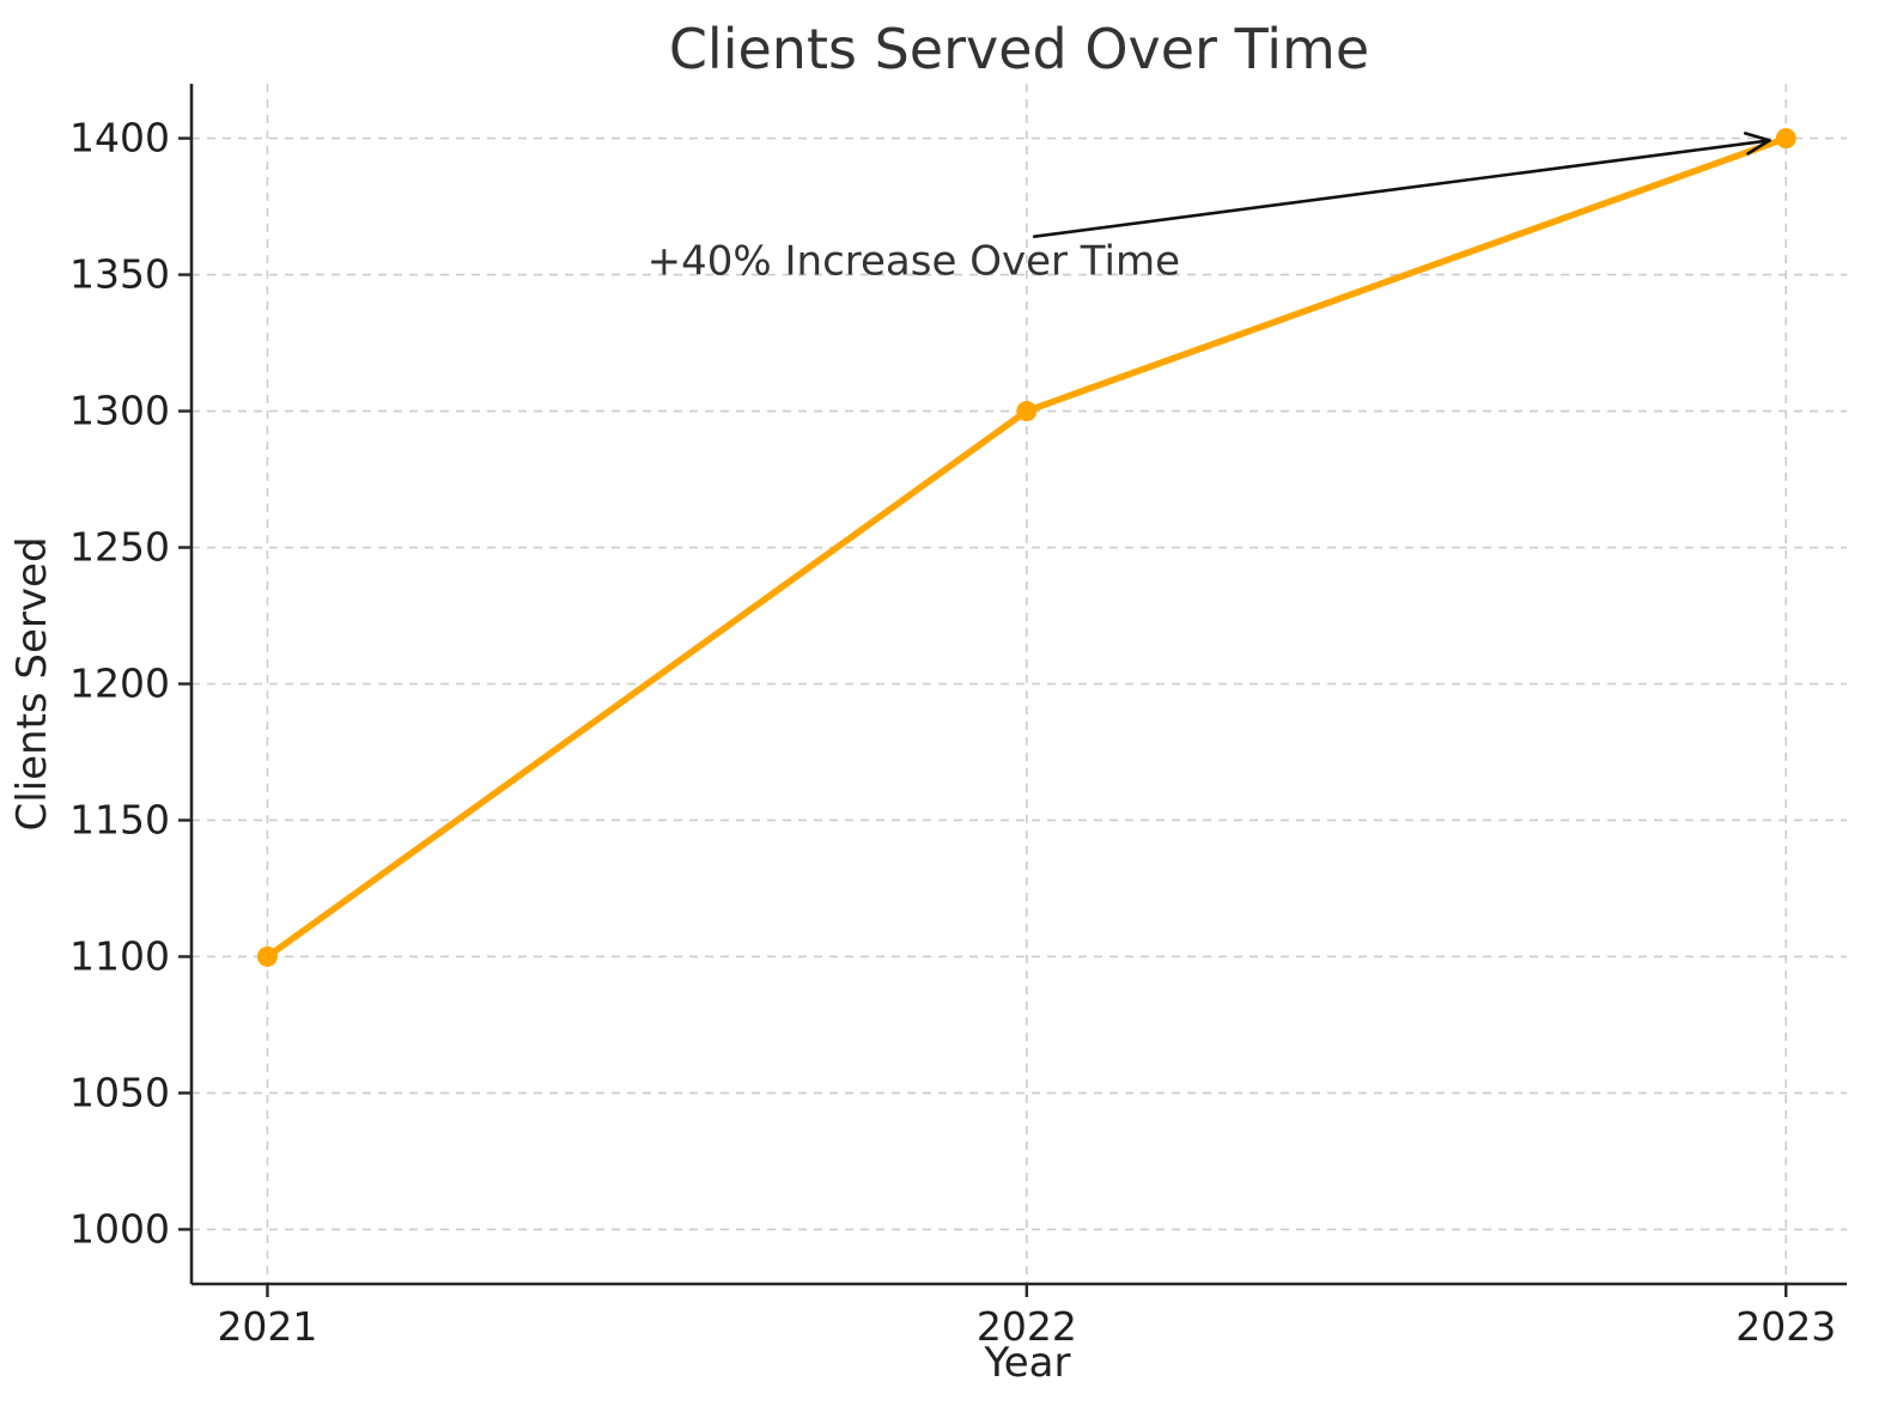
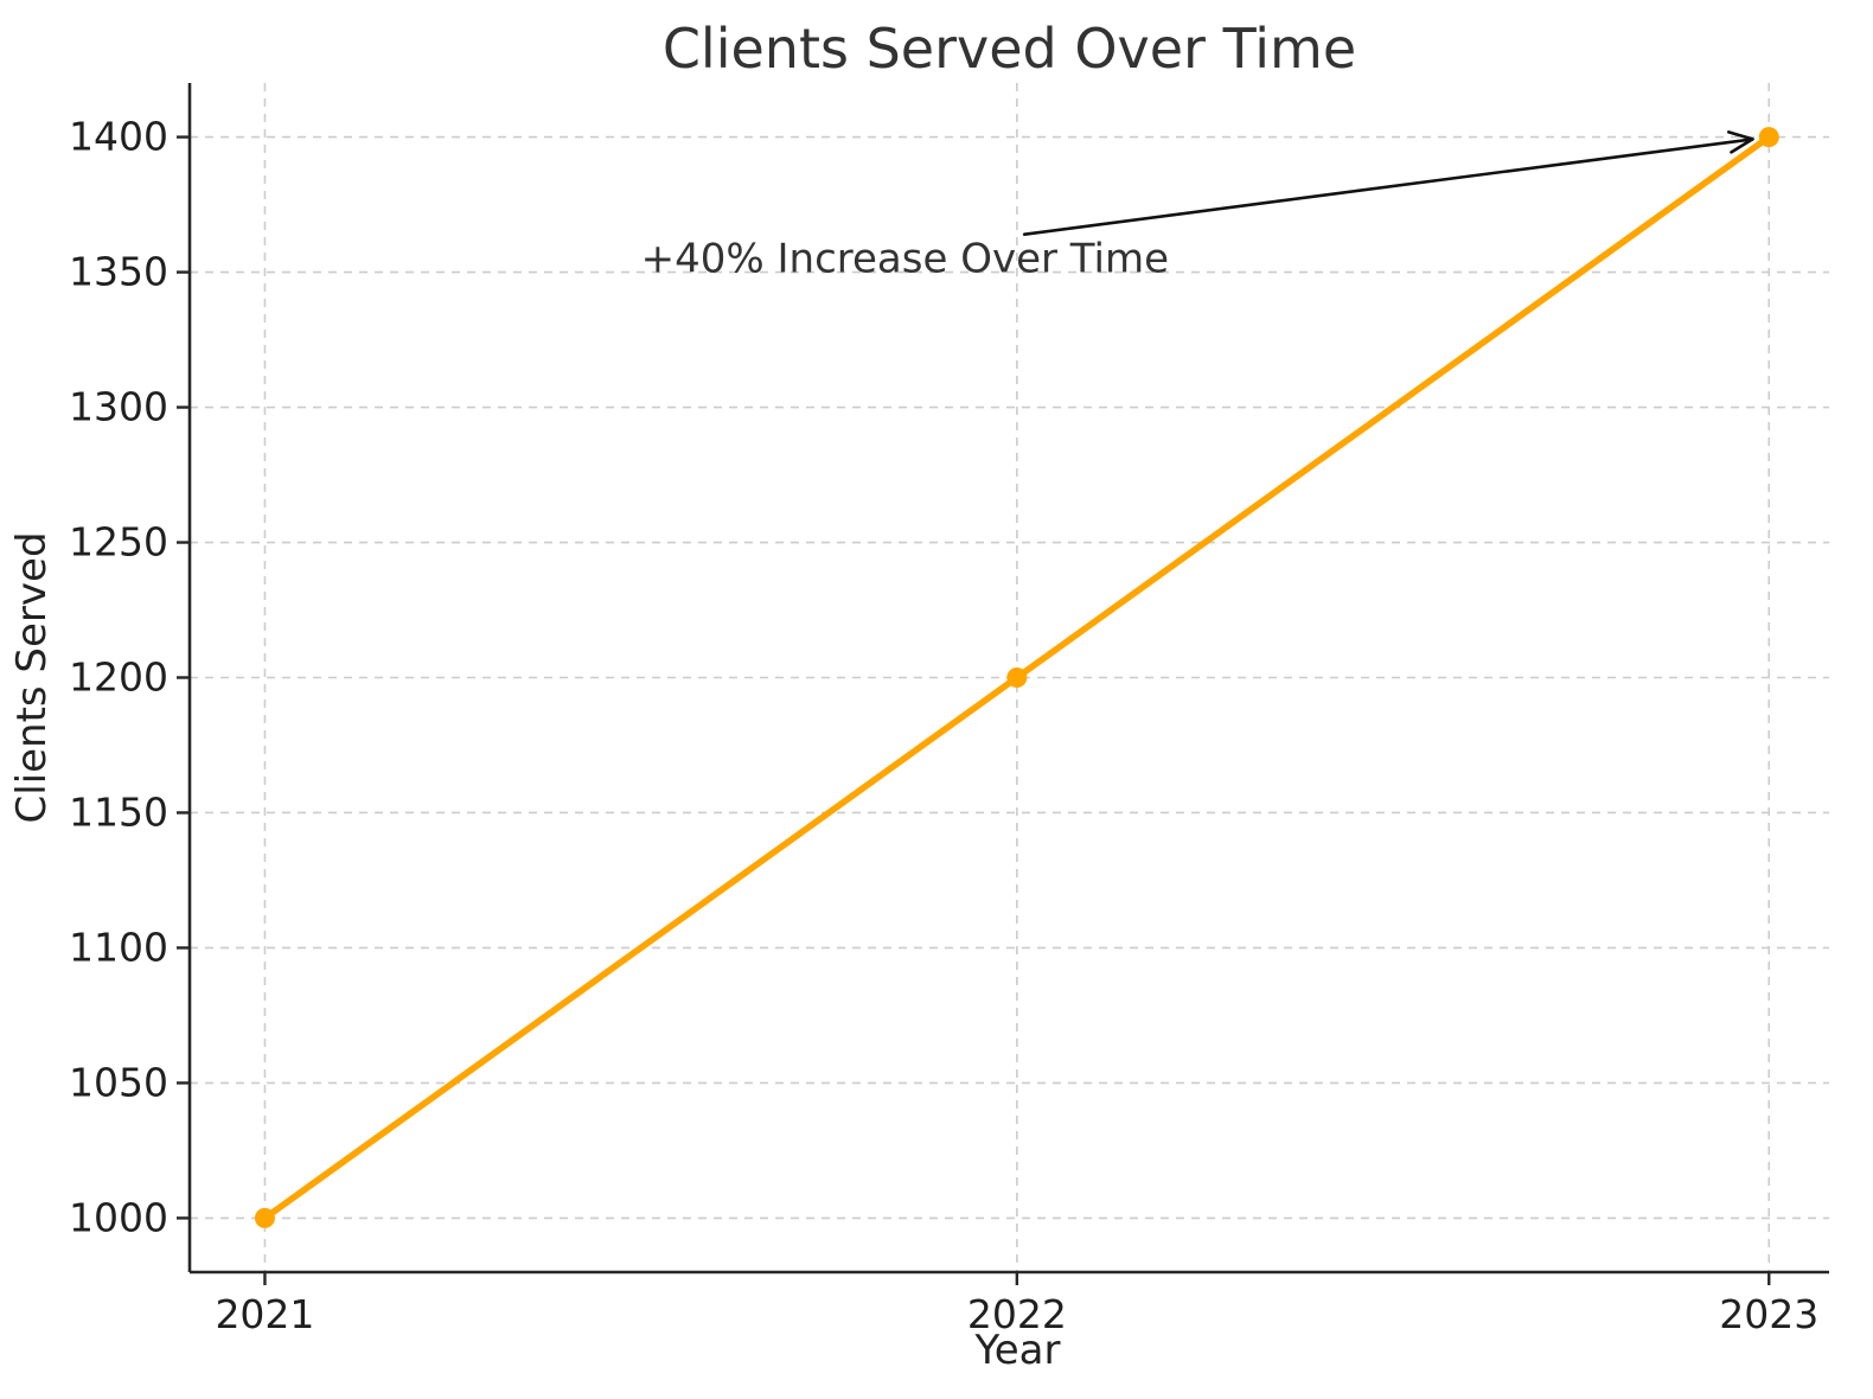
2021: 1100 -> 1000
2022: 1300 -> 1200
